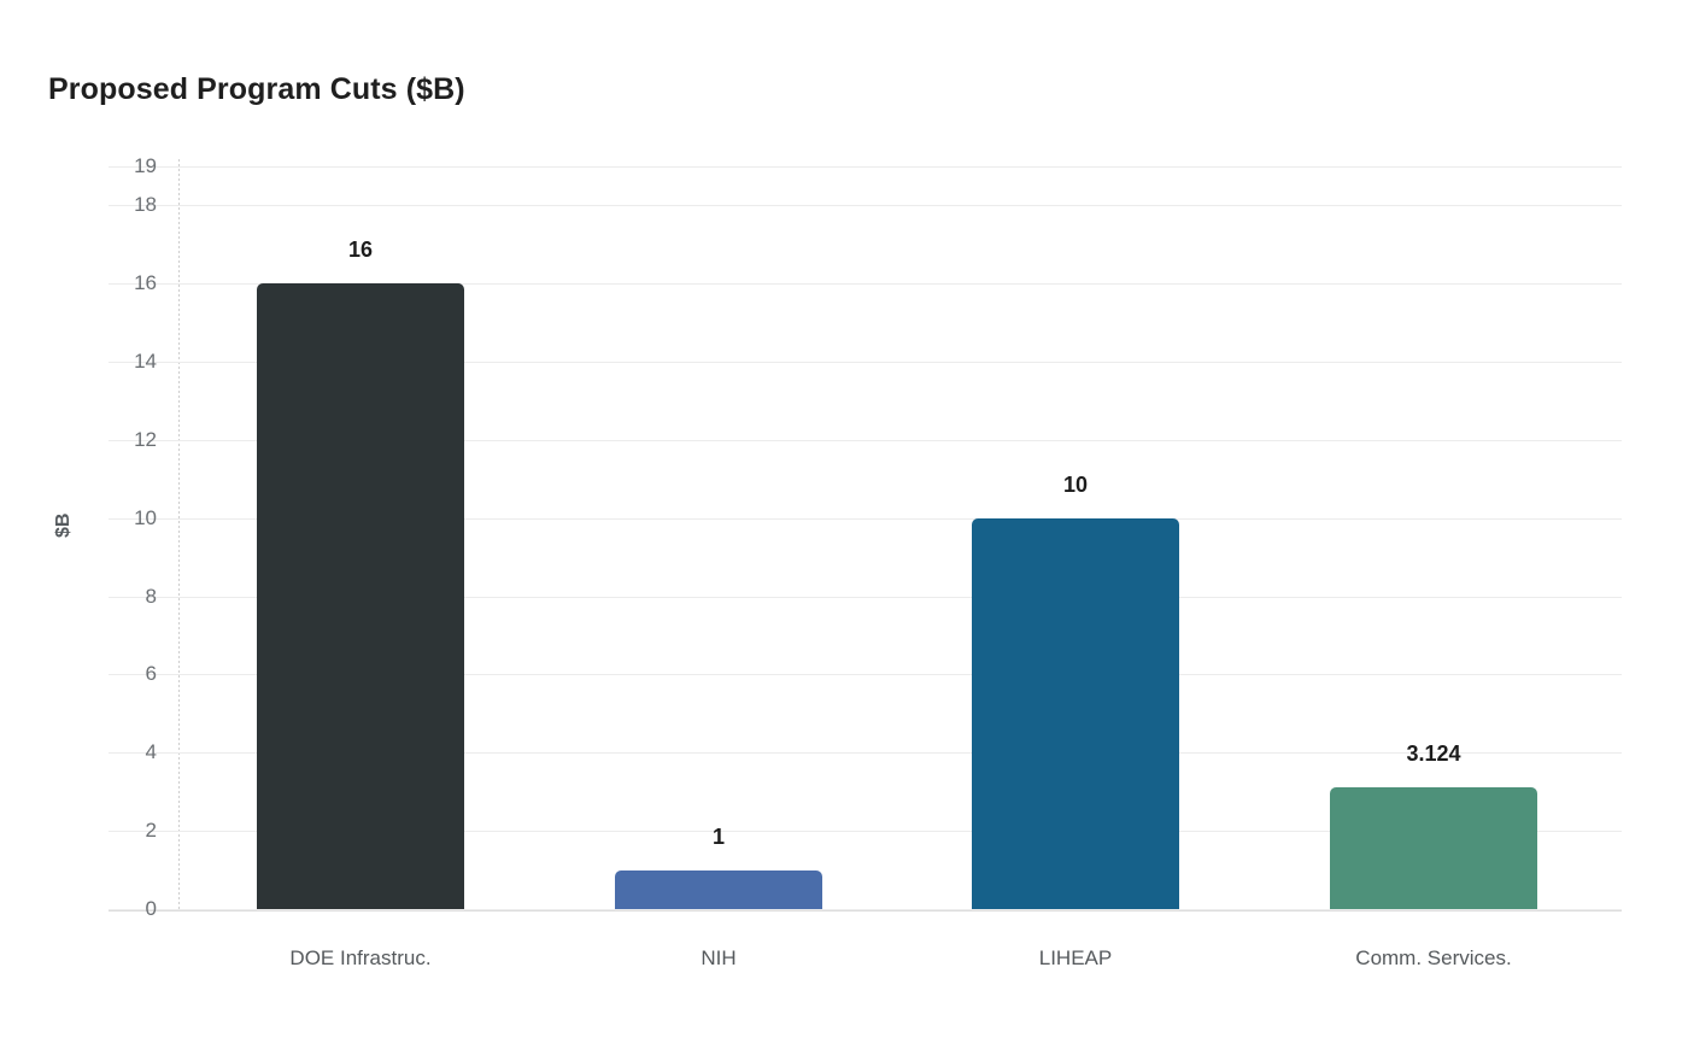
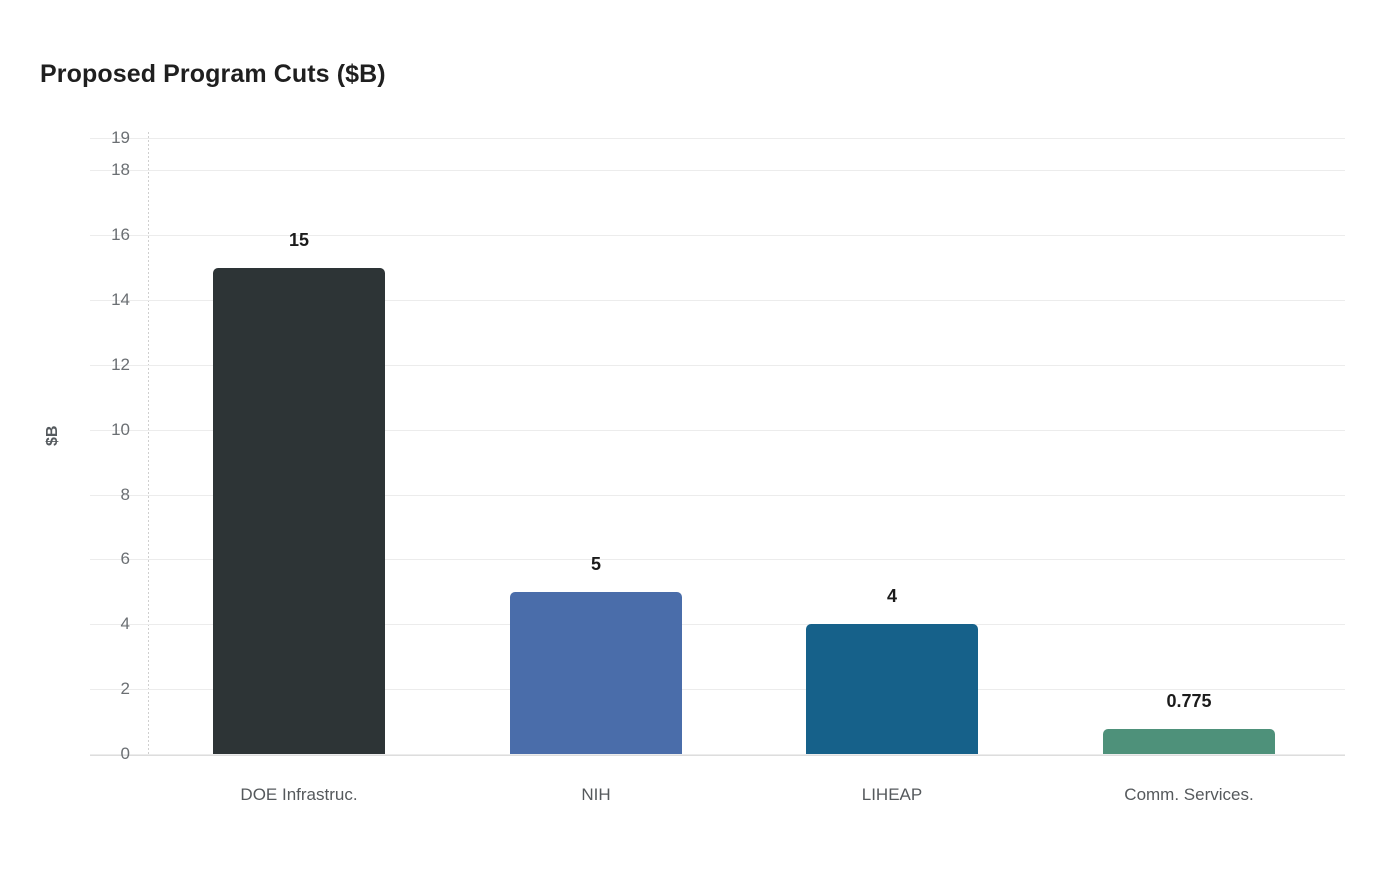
DOE Infrastruc.: 16 -> 15
NIH: 1 -> 5
LIHEAP: 10 -> 4
Comm. Services.: 3.124 -> 0.775
